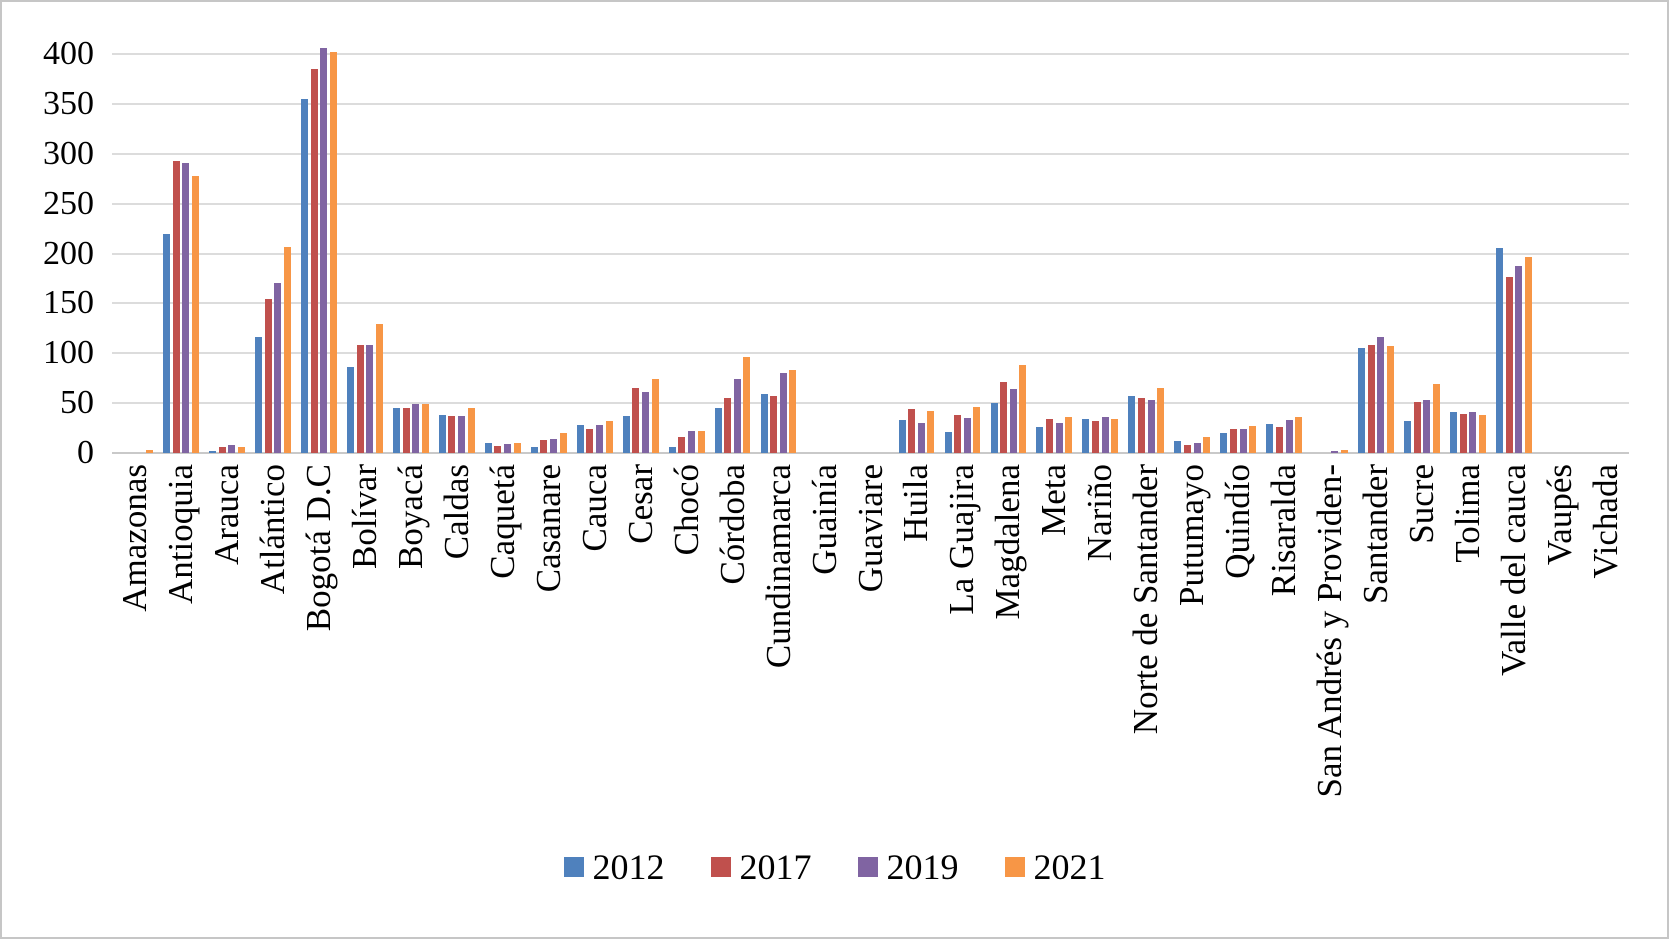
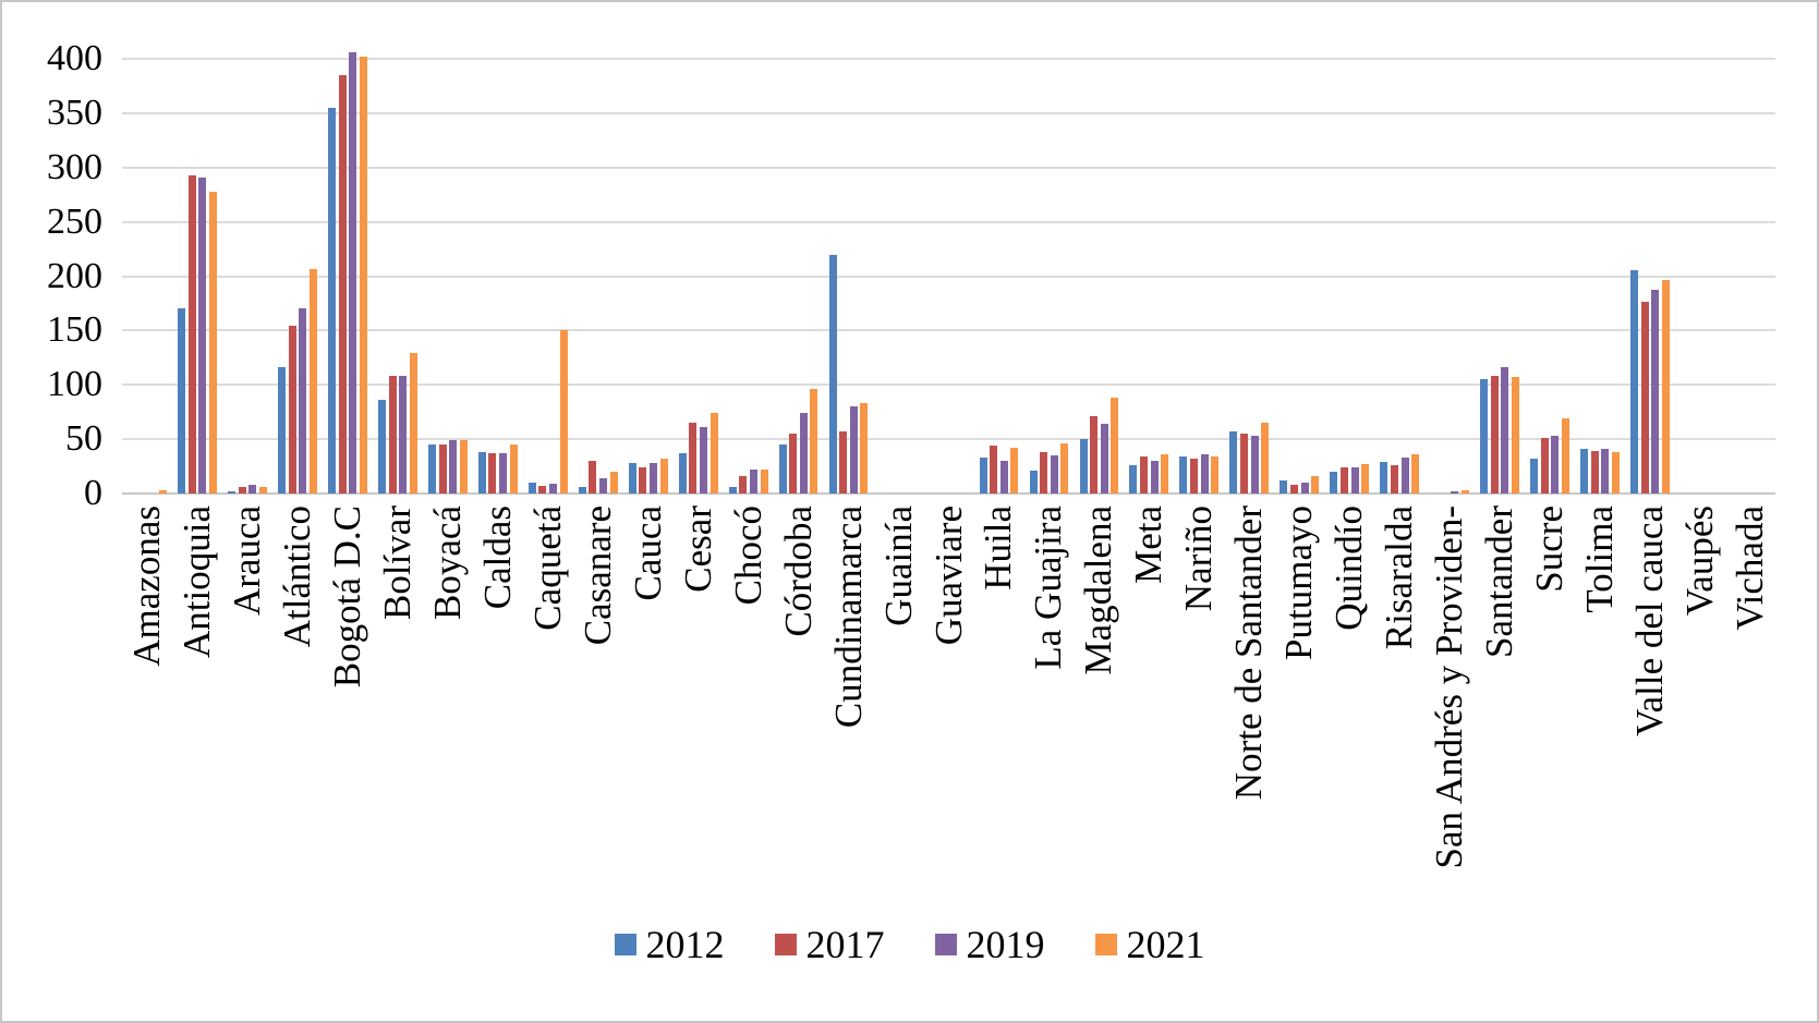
2012/Antioquia: 220 -> 170
2021/Caquetá: 10 -> 150
2017/Casanare: 10 -> 30
2012/Cundinamarca: 60 -> 220
